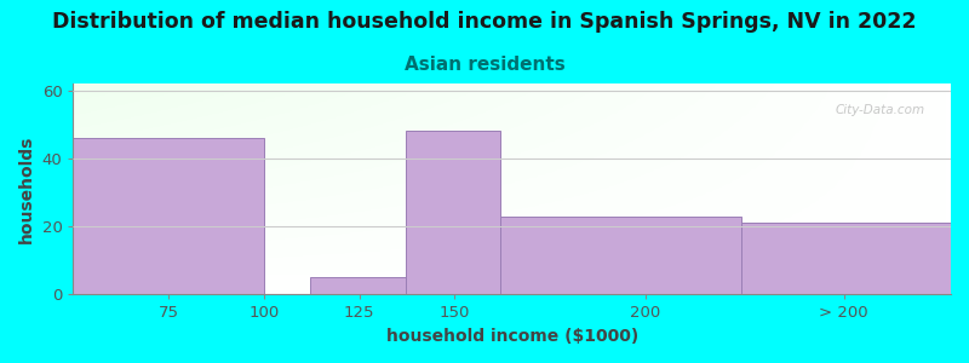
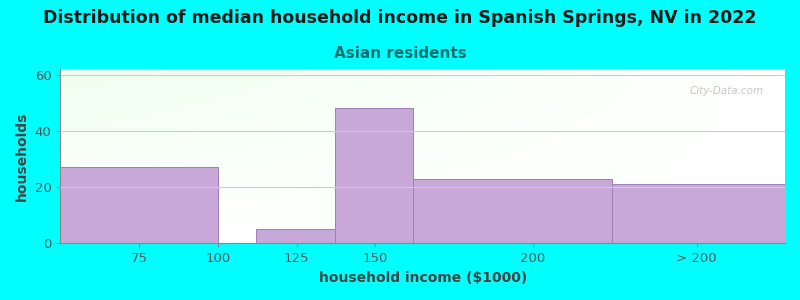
75: 46 -> 27
